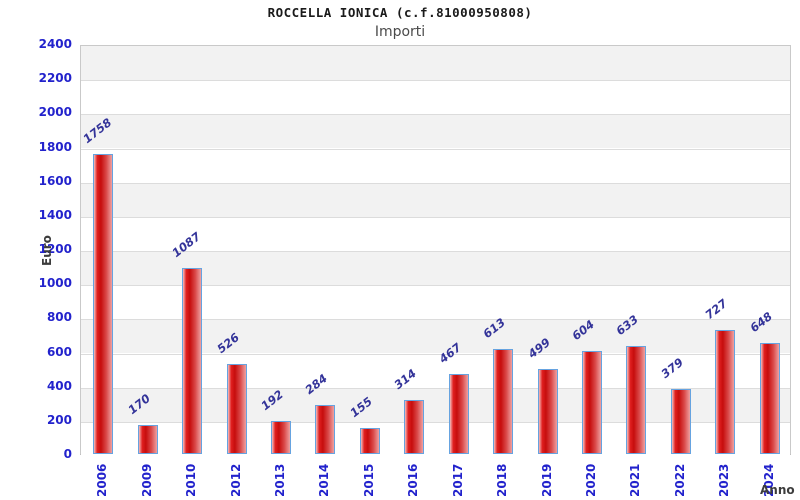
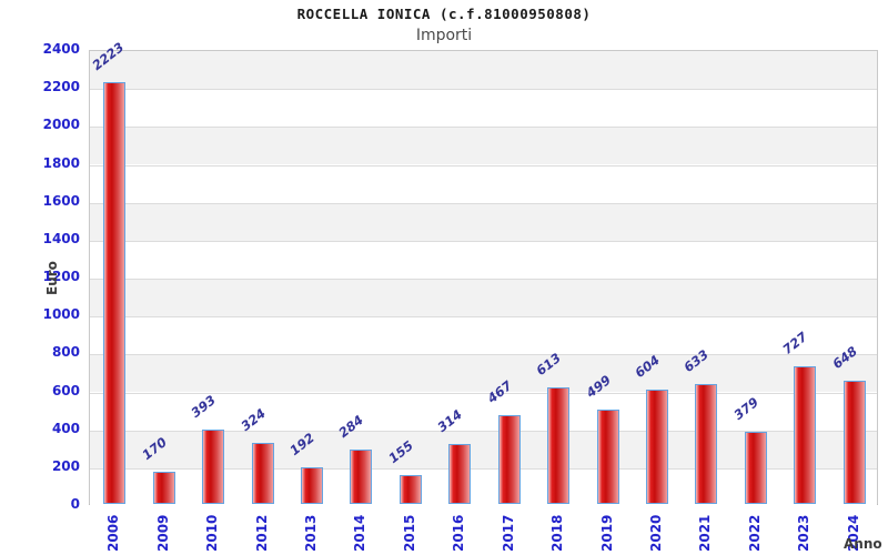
2006: 1758 -> 2223
2010: 1087 -> 393
2012: 526 -> 324
